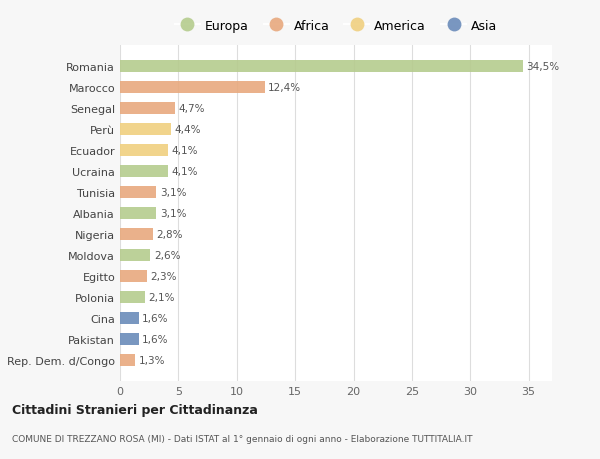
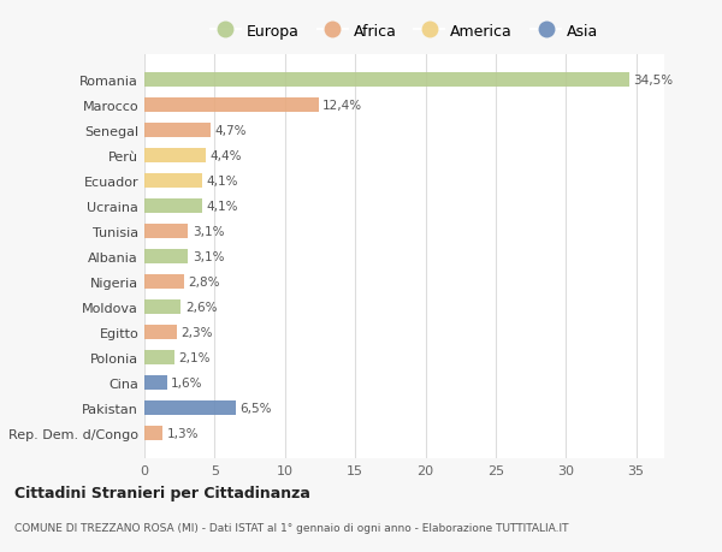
Pakistan: 1,6% -> 6,5%
